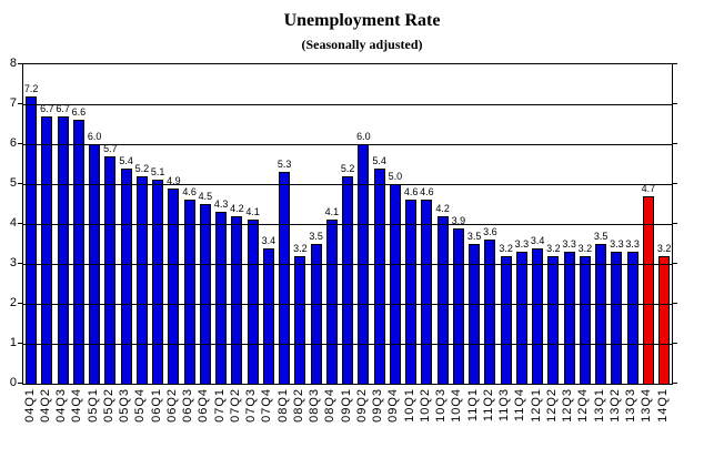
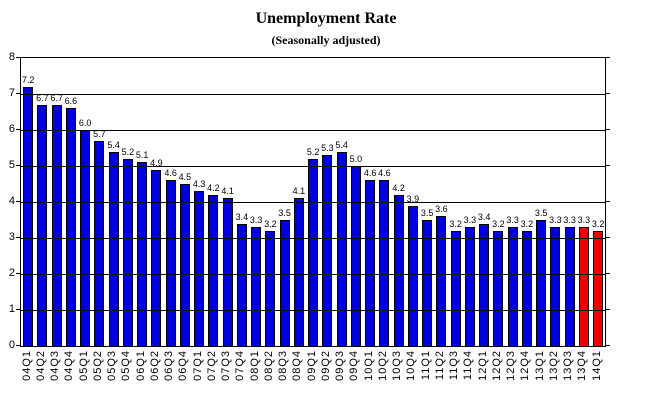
08Q1: 5.3 -> 3.3
09Q2: 6.0 -> 5.3
13Q4: 4.7 -> 3.3
